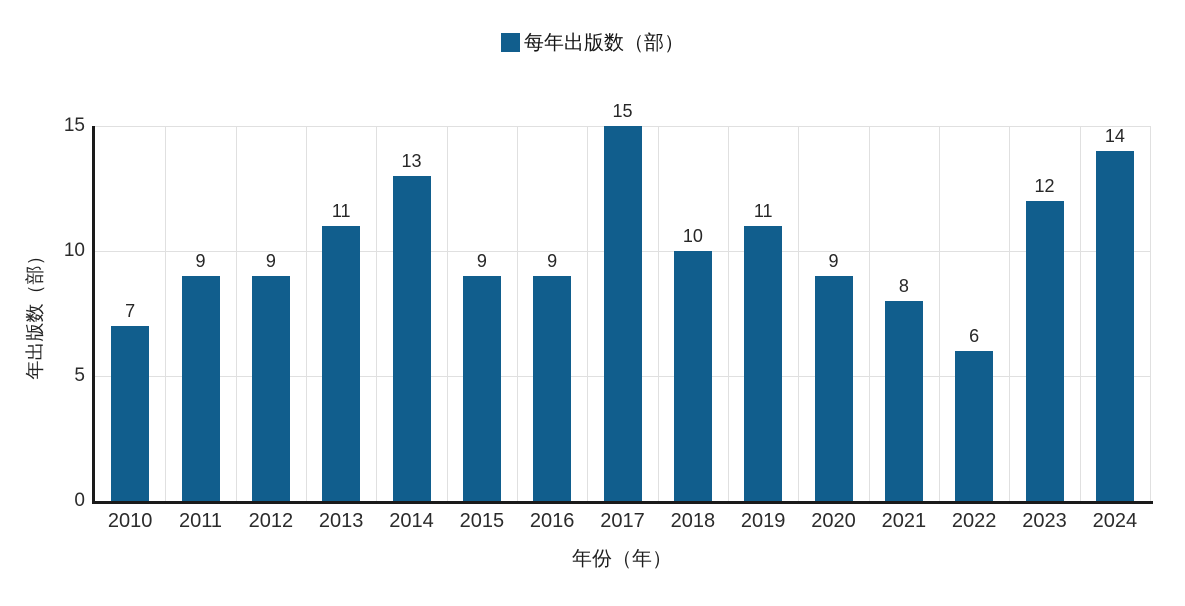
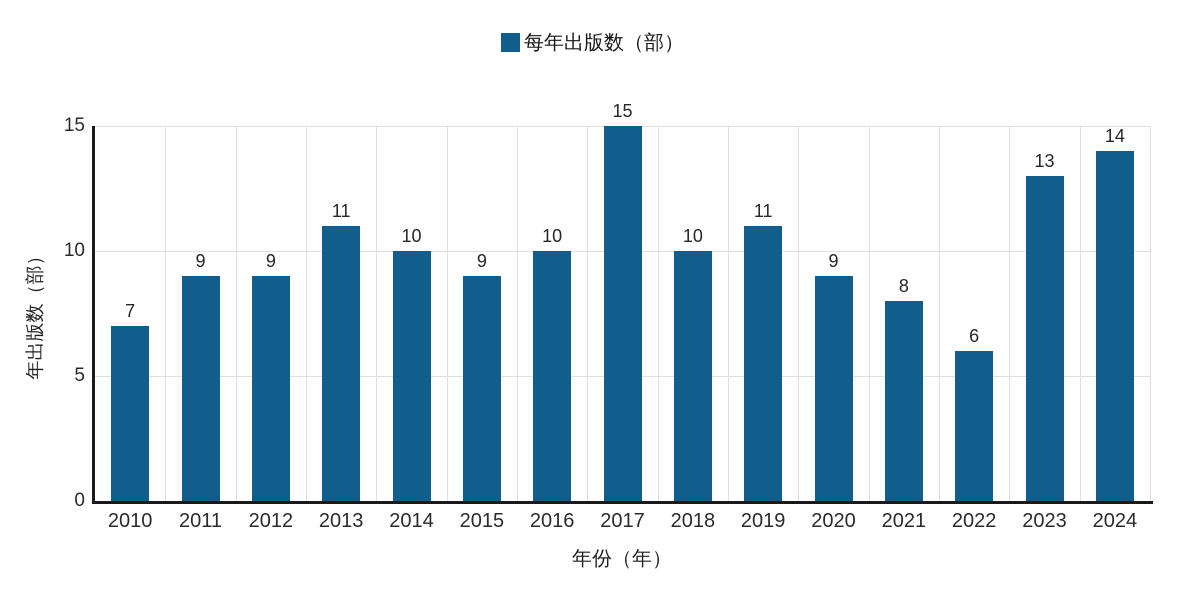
2014: 13 -> 10
2016: 9 -> 10
2023: 12 -> 13
